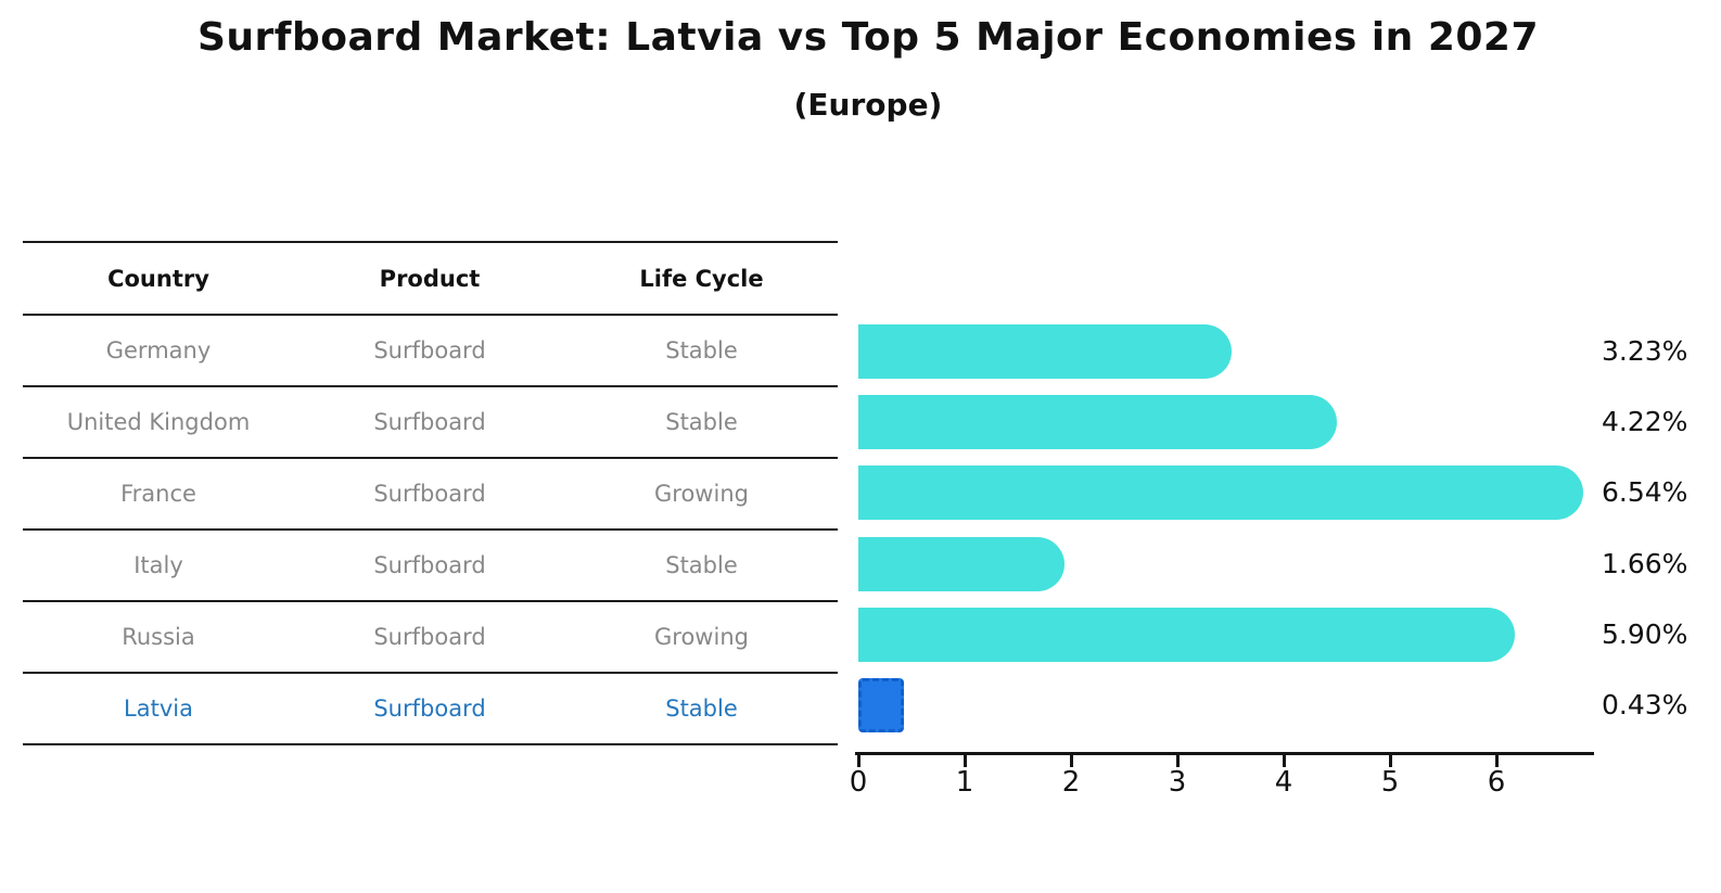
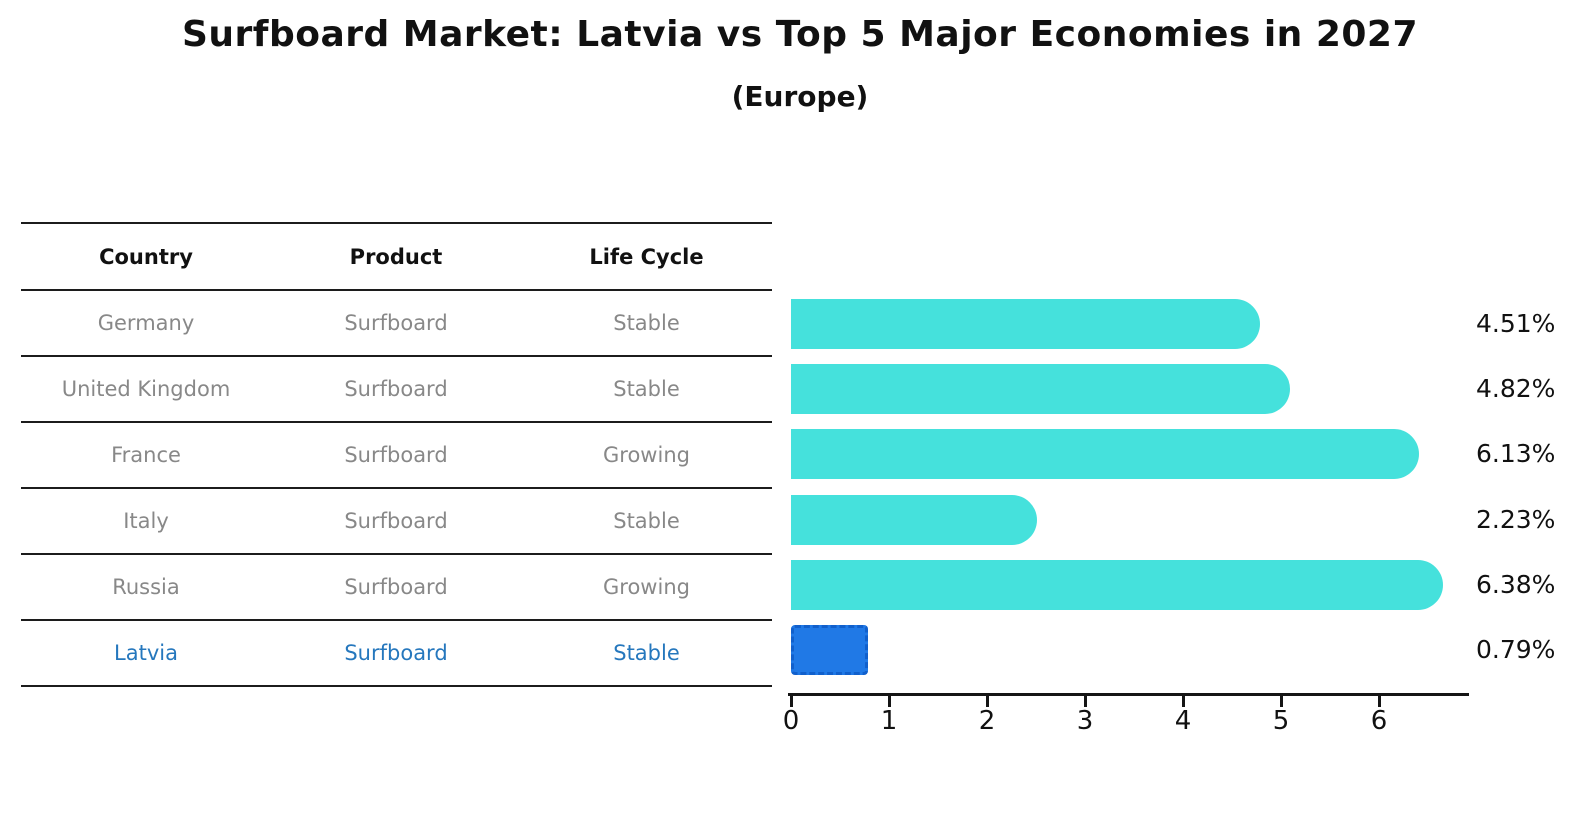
Germany: 3.23% -> 4.51%
United Kingdom: 4.22% -> 4.82%
France: 6.54% -> 6.13%
Italy: 1.66% -> 2.23%
Russia: 5.90% -> 6.38%
Latvia: 0.43% -> 0.79%
